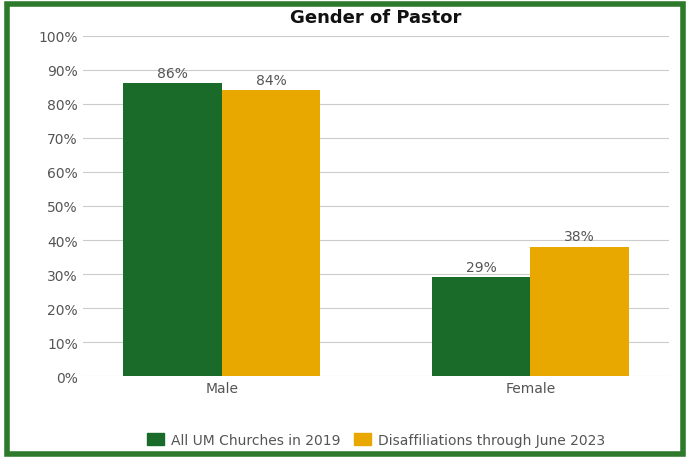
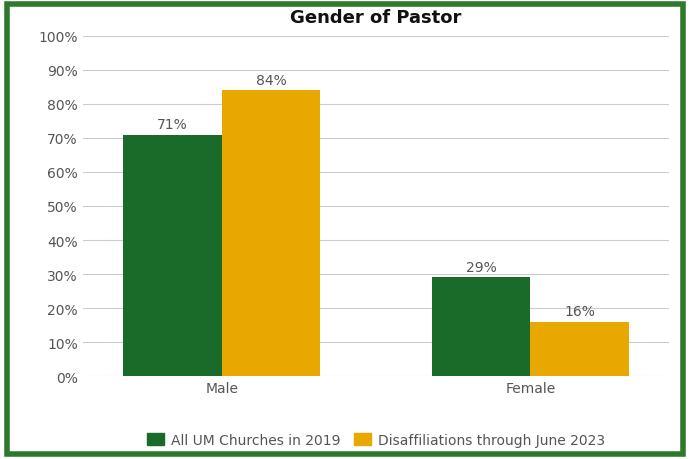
All UM Churches in 2019/Male: 86% -> 71%
Disaffiliations through June 2023/Female: 38% -> 16%
